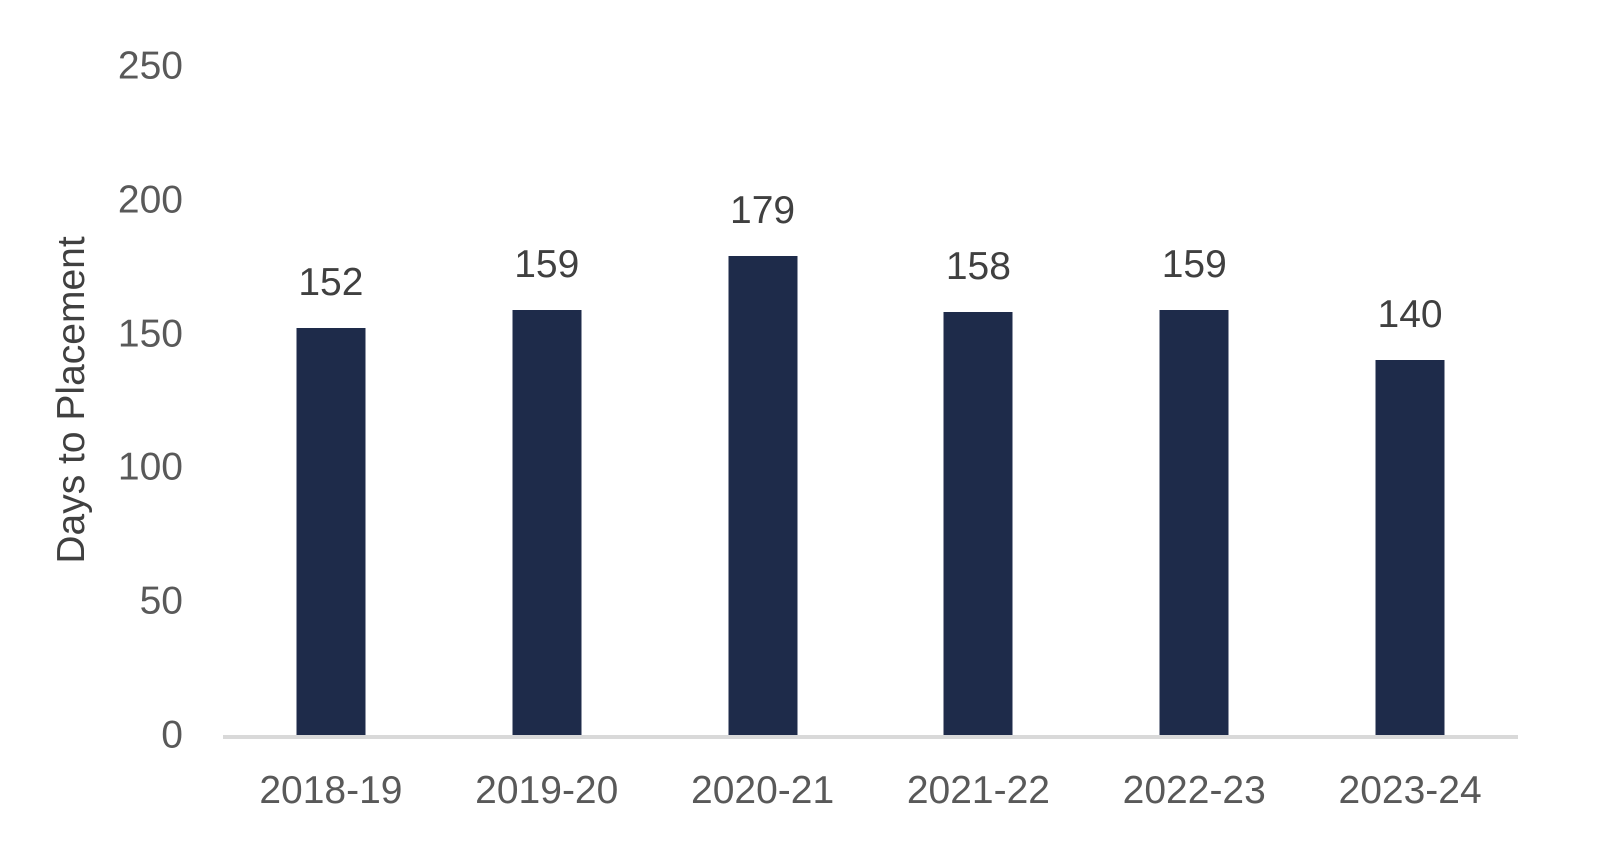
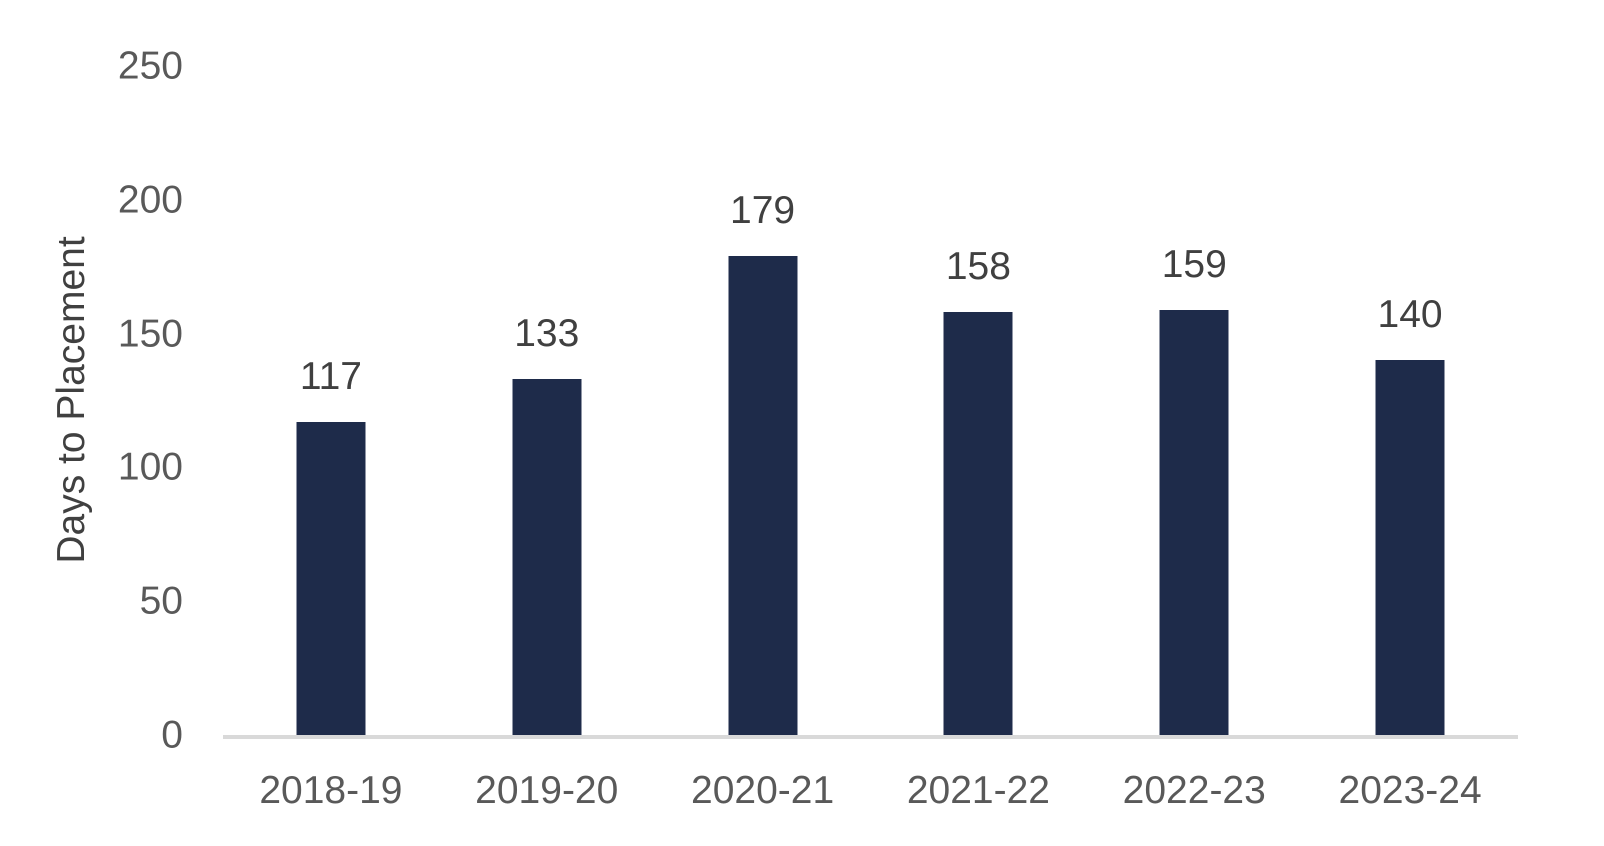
2018-19: 152 -> 117
2019-20: 159 -> 133
